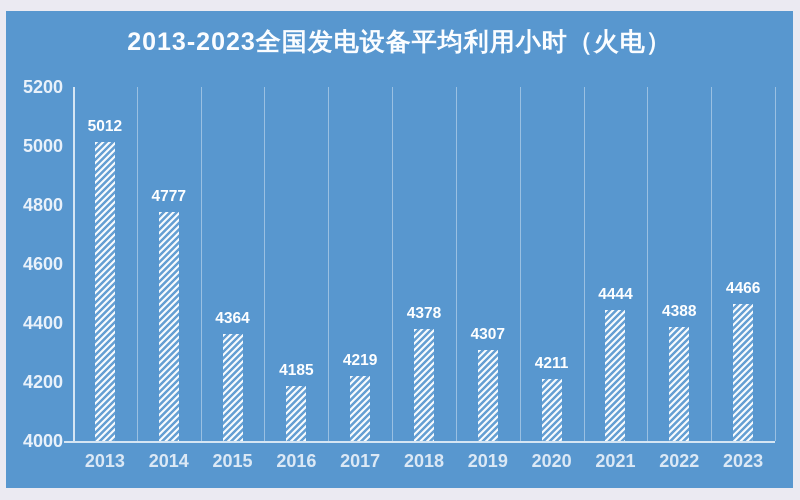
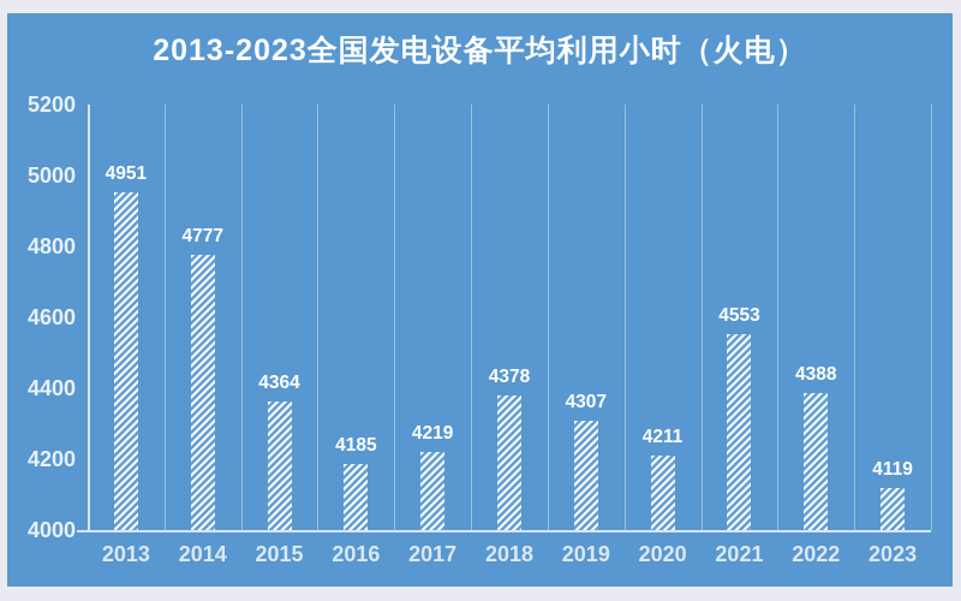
2013: 5012 -> 4951
2021: 4444 -> 4553
2023: 4466 -> 4119
